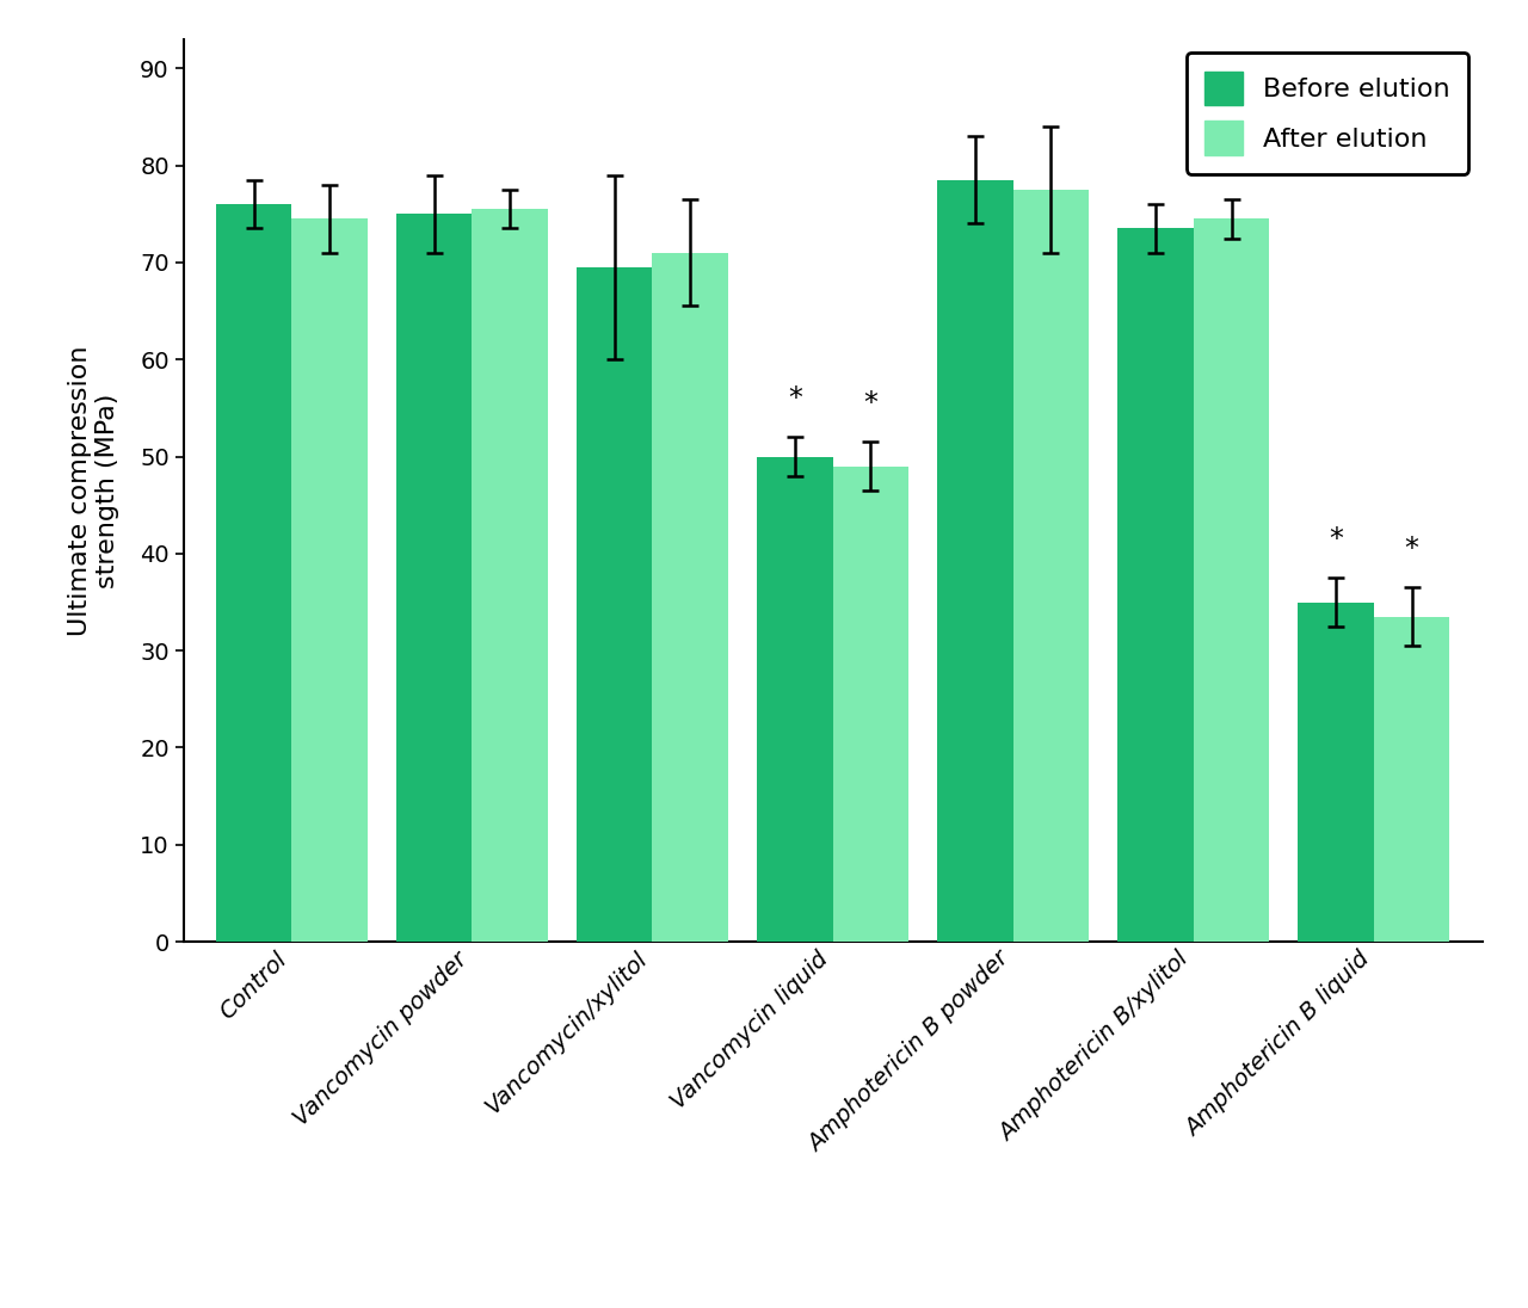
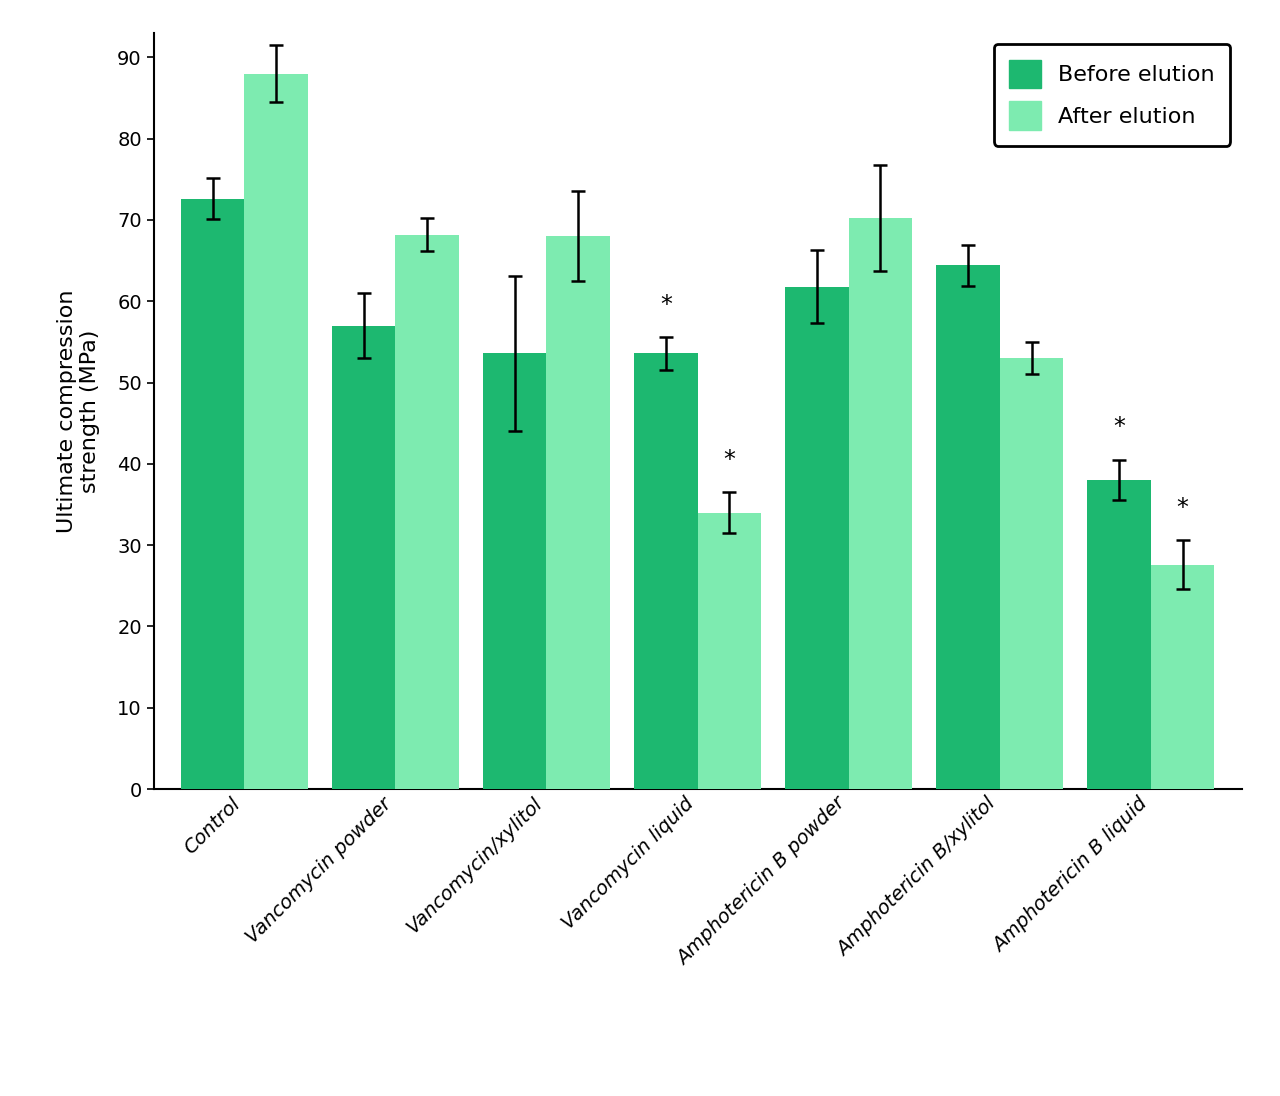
Before elution/Control: 76.0 -> 72.6
After elution/Control: 74.5 -> 88.0
Before elution/Vancomycin powder: 75.0 -> 57.0
After elution/Vancomycin powder: 75.5 -> 68.2
Before elution/Vancomycin/xylitol: 69.5 -> 53.6
After elution/Vancomycin/xylitol: 71.0 -> 68.0
Before elution/Vancomycin liquid: 50.0 -> 53.6
After elution/Vancomycin liquid: 49.0 -> 34.0
Before elution/Amphotericin B powder: 78.5 -> 61.8
After elution/Amphotericin B powder: 77.5 -> 70.2
Before elution/Amphotericin B/xylitol: 73.5 -> 64.4
After elution/Amphotericin B/xylitol: 74.5 -> 53.0
Before elution/Amphotericin B liquid: 35.0 -> 38.0
After elution/Amphotericin B liquid: 33.5 -> 27.6
